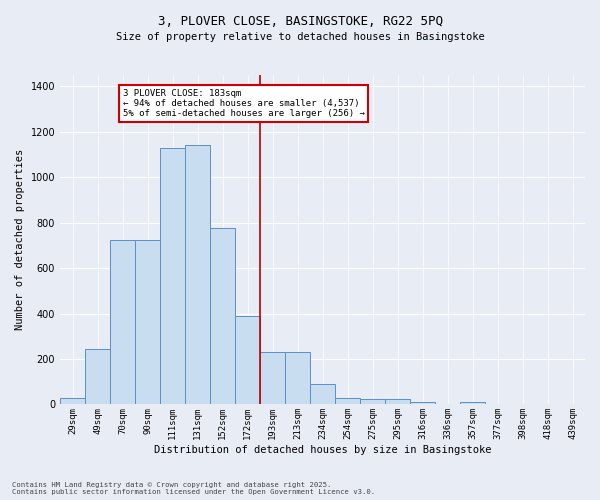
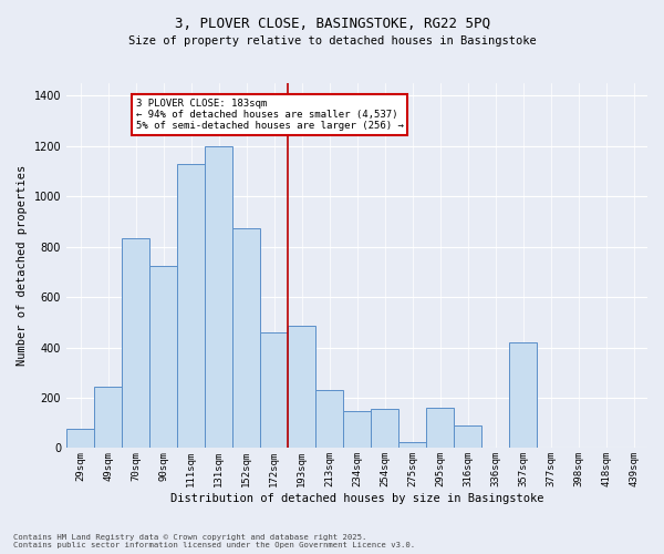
29sqm: 30 -> 75
70sqm: 725 -> 835
131sqm: 1140 -> 1200
152sqm: 775 -> 875
172sqm: 390 -> 460
193sqm: 230 -> 485
234sqm: 88 -> 145
254sqm: 30 -> 155
295sqm: 22 -> 160
316sqm: 12 -> 90
357sqm: 10 -> 420
